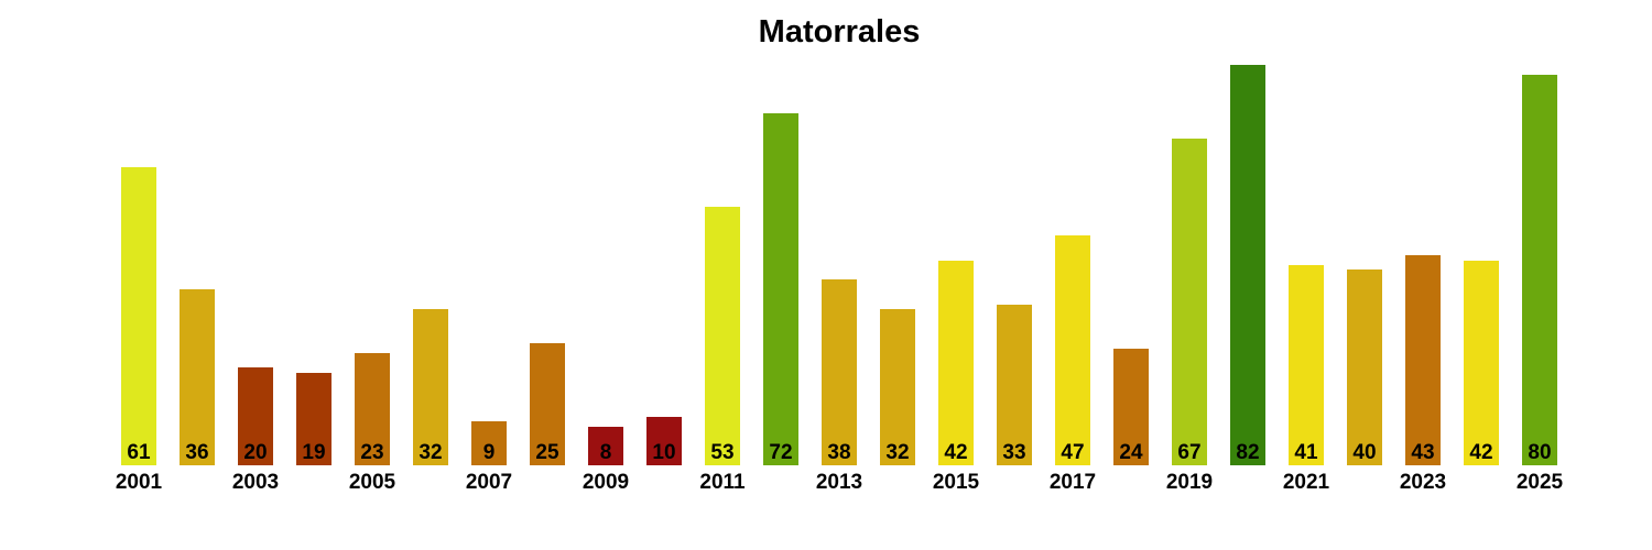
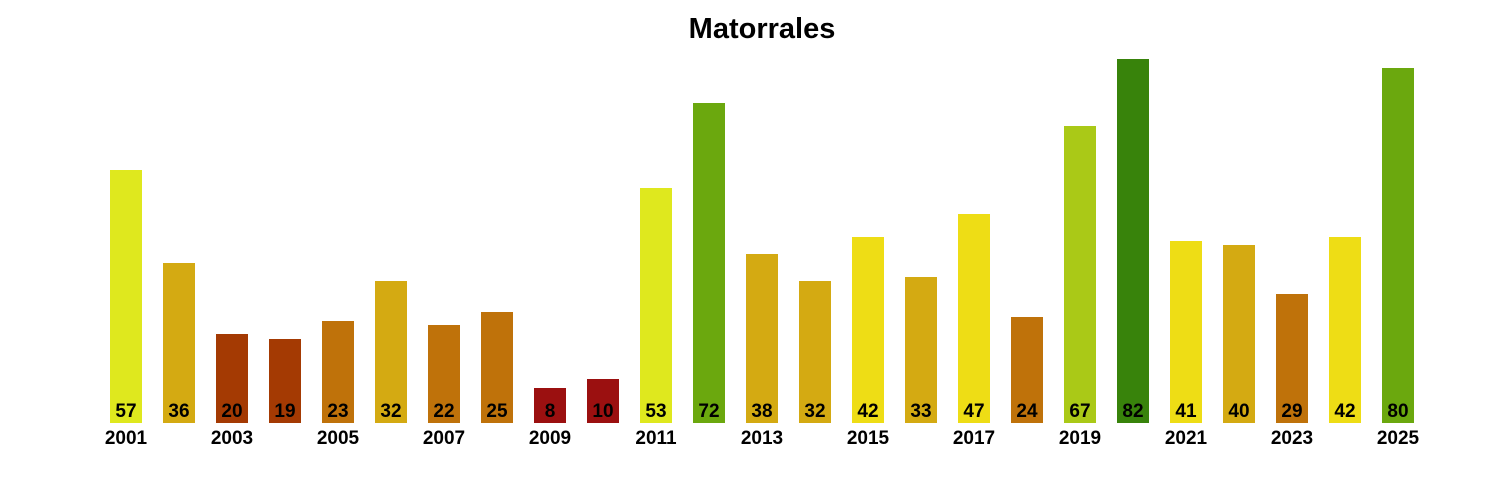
2001: 61 -> 57
2007: 9 -> 22
2023: 43 -> 29
